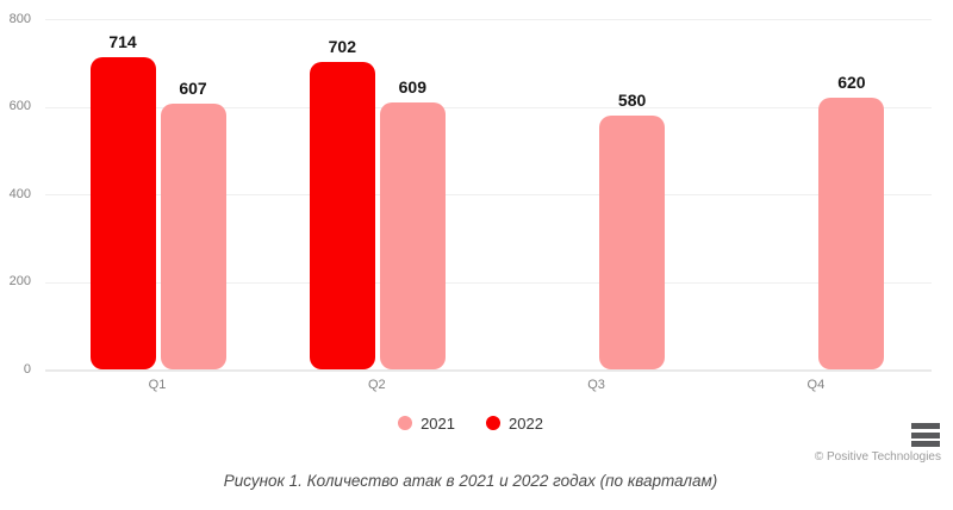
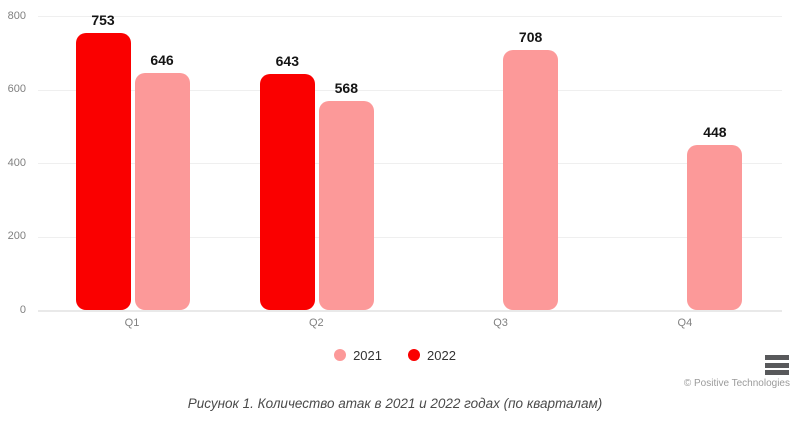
2022/Q1: 714 -> 753
2021/Q1: 607 -> 646
2022/Q2: 702 -> 643
2021/Q2: 609 -> 568
2021/Q3: 580 -> 708
2021/Q4: 620 -> 448
